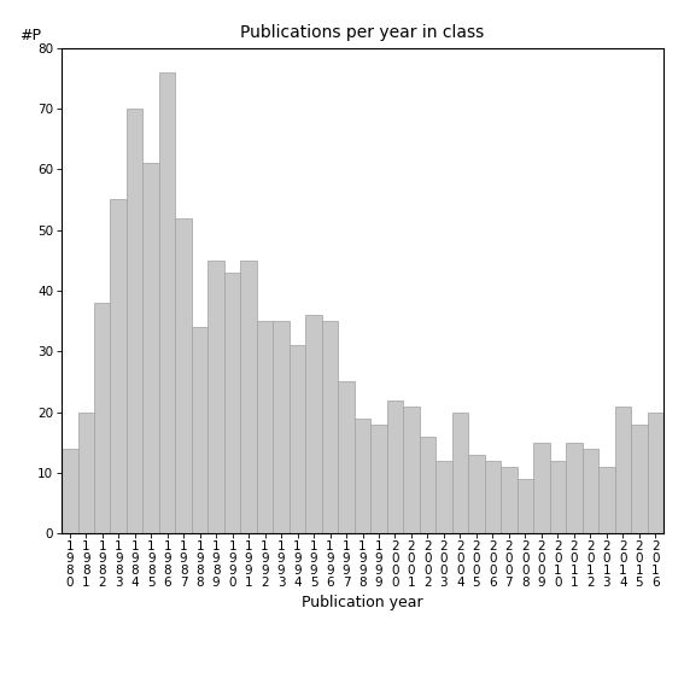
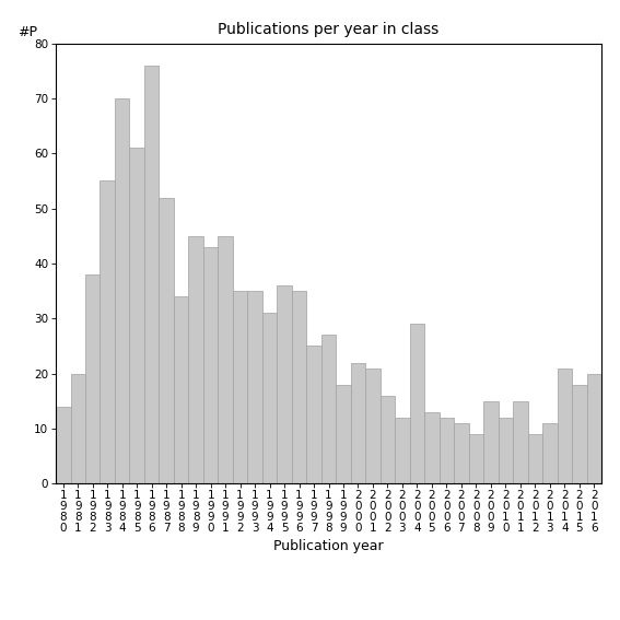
1 9 9 8: 19 -> 27
2 0 0 4: 20 -> 29
2 0 1 2: 14 -> 9
